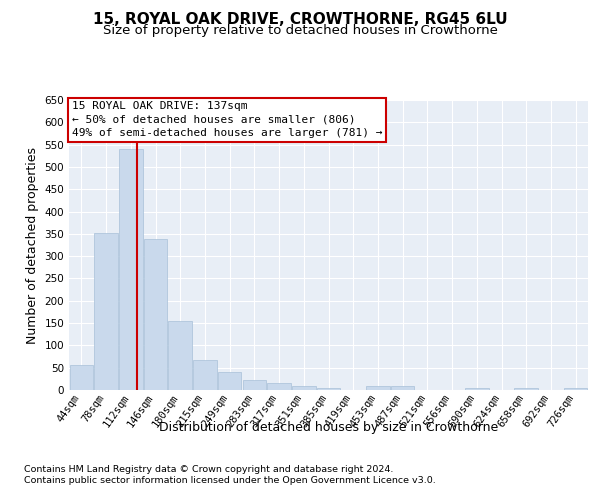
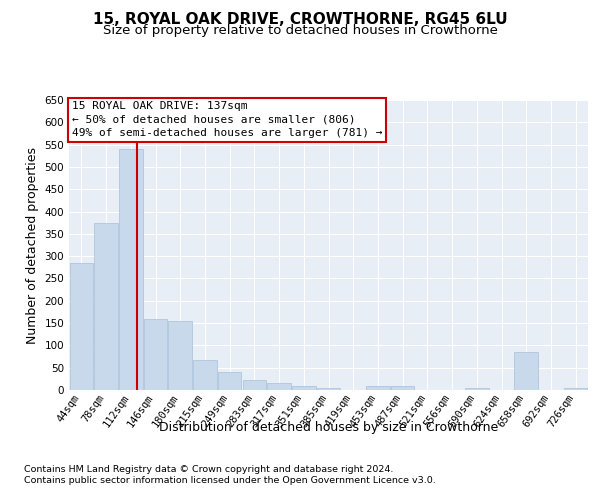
44sqm: 57 -> 285
78sqm: 353 -> 375
146sqm: 338 -> 160
658sqm: 5 -> 85
